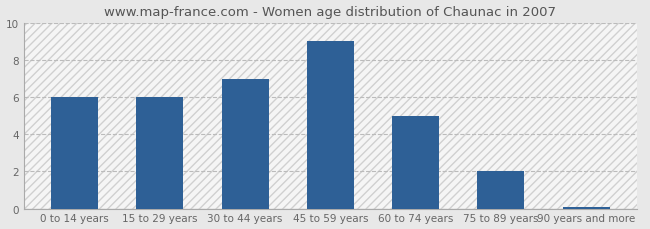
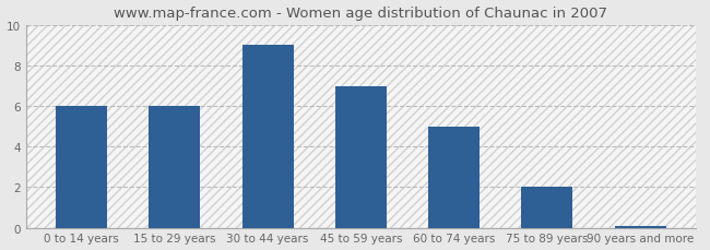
30 to 44 years: 7.0 -> 9.0
45 to 59 years: 9.0 -> 7.0
